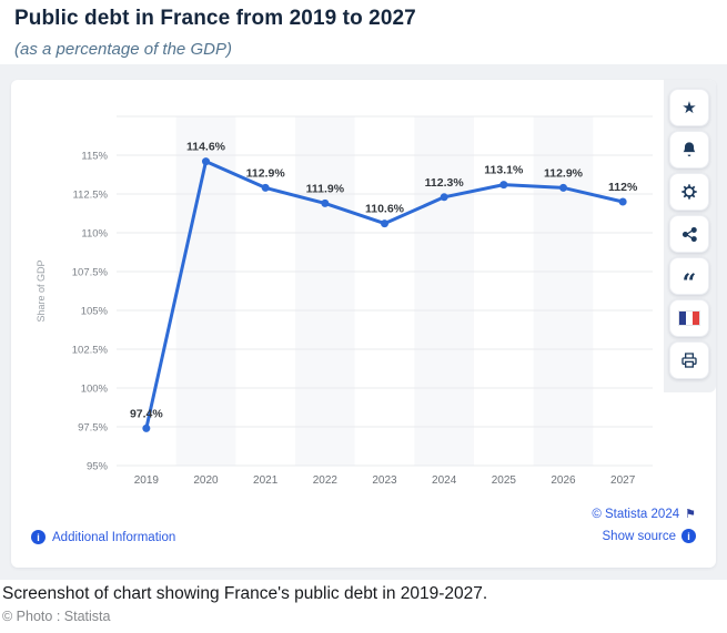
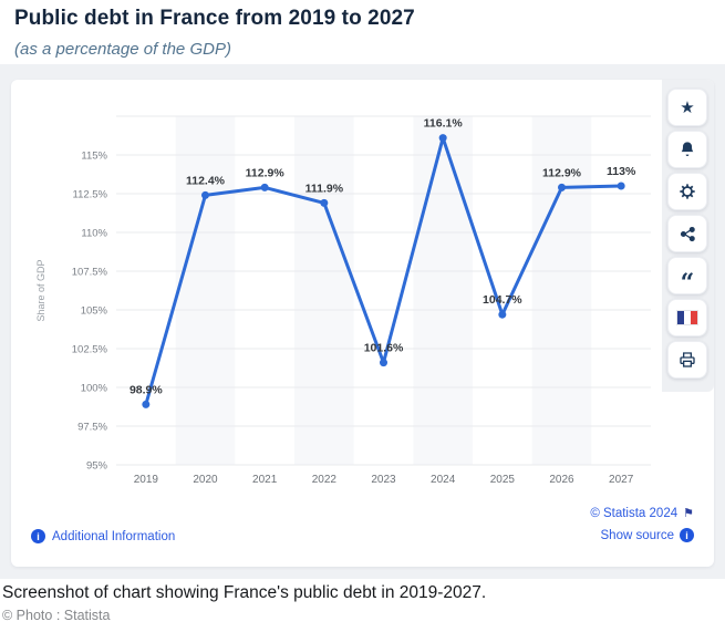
2019: 97.4% -> 98.9%
2020: 114.6% -> 112.4%
2023: 110.6% -> 101.6%
2024: 112.3% -> 116.1%
2025: 113.1% -> 104.7%
2027: 112% -> 113%
